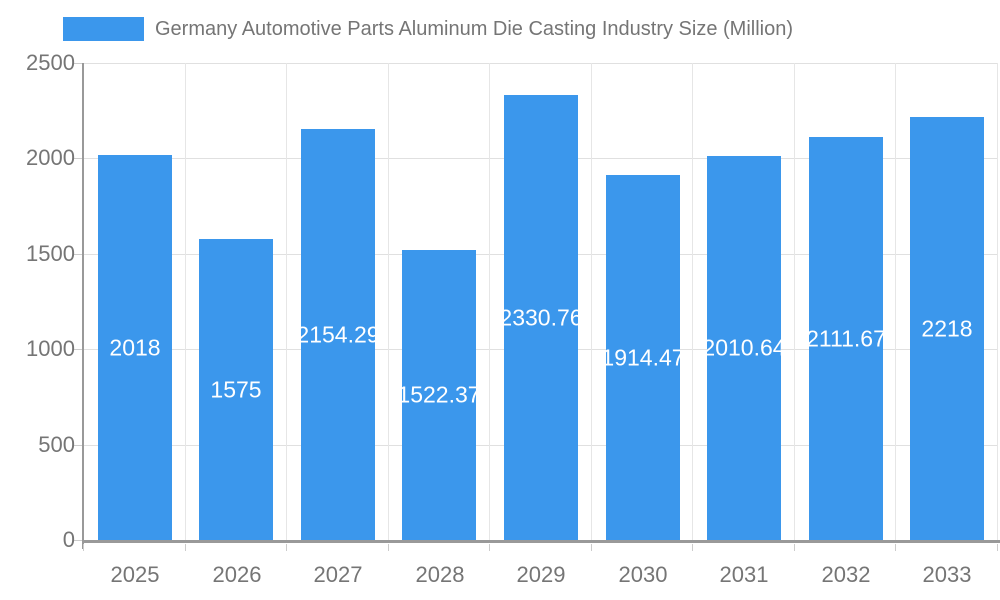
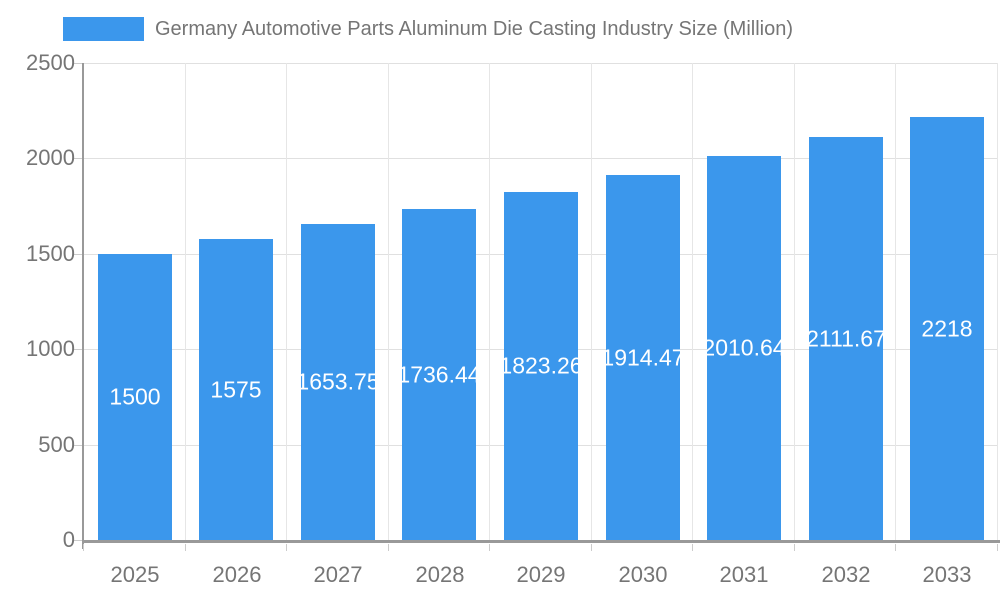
2025: 2018 -> 1500
2027: 2154.29 -> 1653.75
2028: 1522.37 -> 1736.44
2029: 2330.76 -> 1823.26
